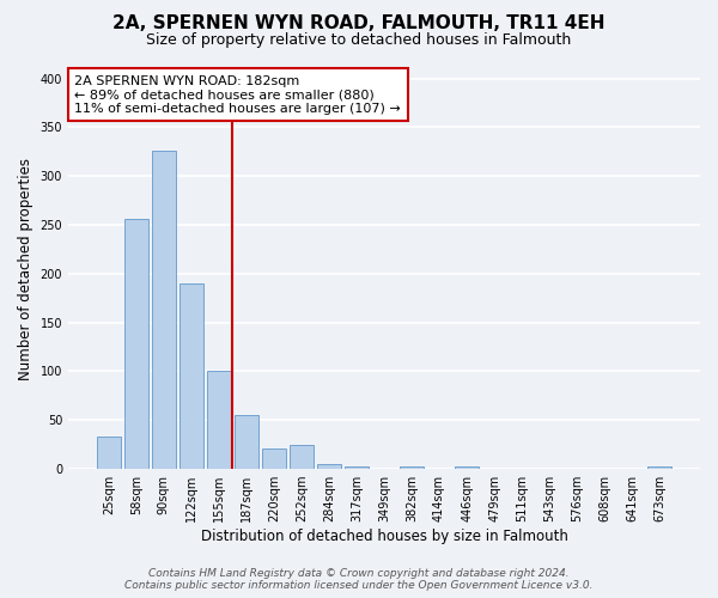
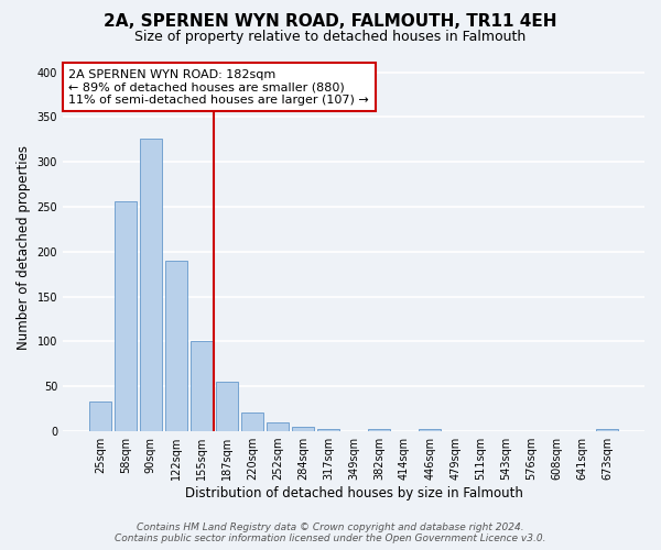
252sqm: 24 -> 10
